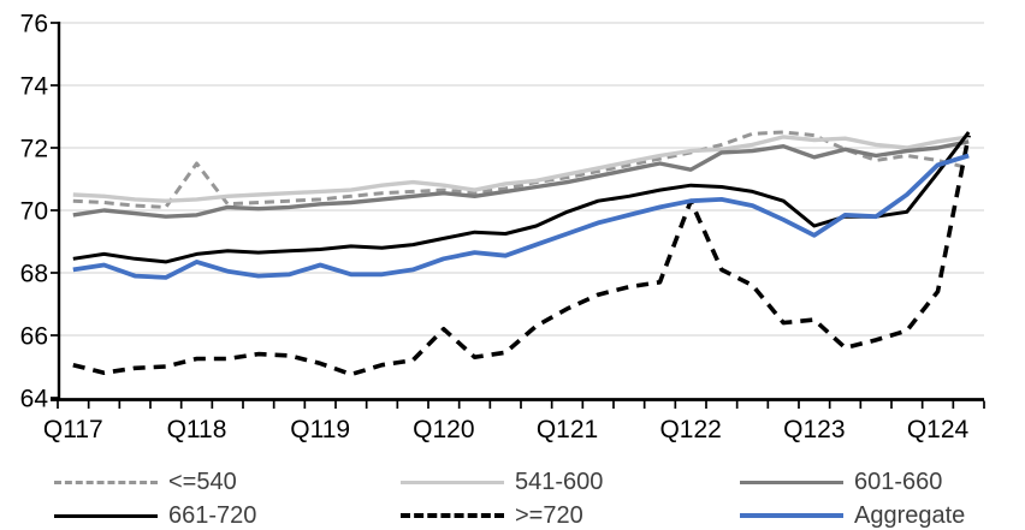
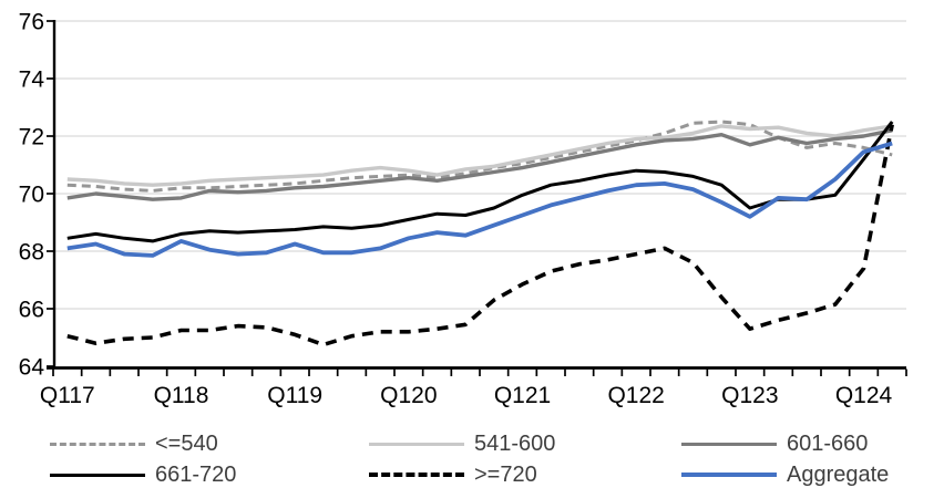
<=540/Q118: 71.5 -> 70.2
>=720/Q120: 66.2 -> 65.2
601-660/Q122: 71.3 -> 71.7
>=720/Q122: 70.3 -> 67.9
>=720/Q123: 66.5 -> 65.3
